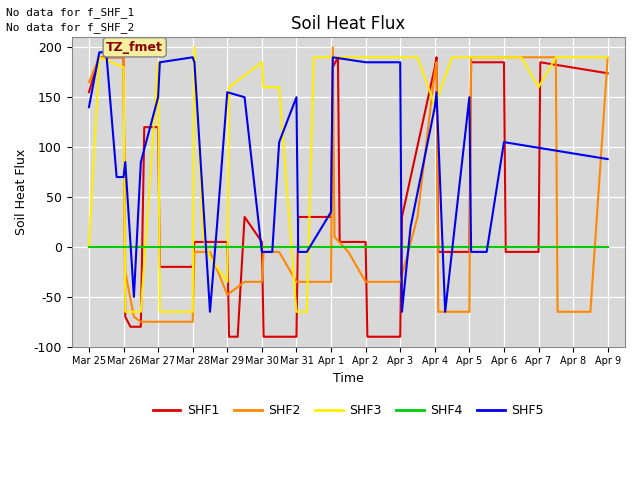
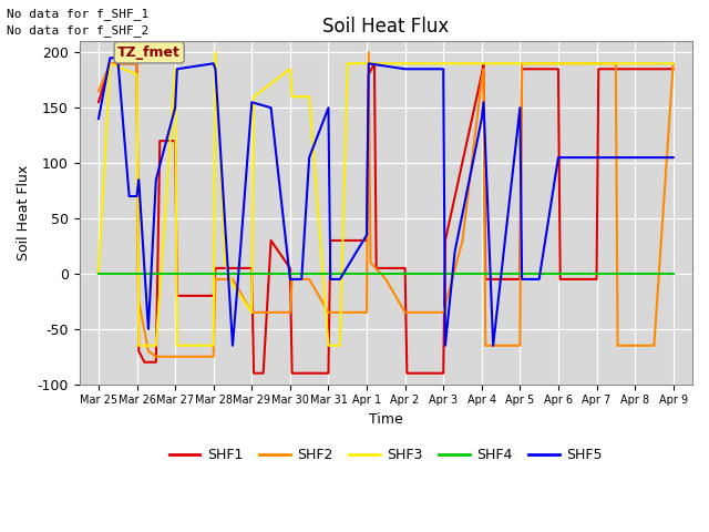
SHF2/Mar 29: -48 -> -35
SHF3/Apr 4: 142 -> 190
SHF3/Apr 7: 160 -> 190
SHF1/Apr 9: 174 -> 185
SHF5/Apr 9: 88 -> 105
